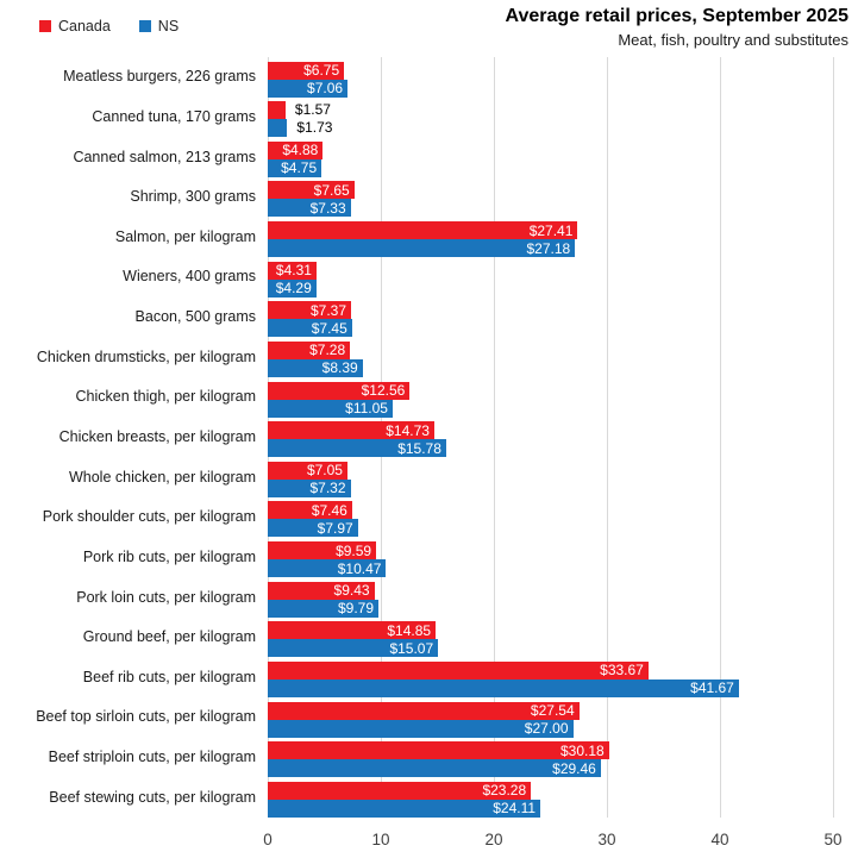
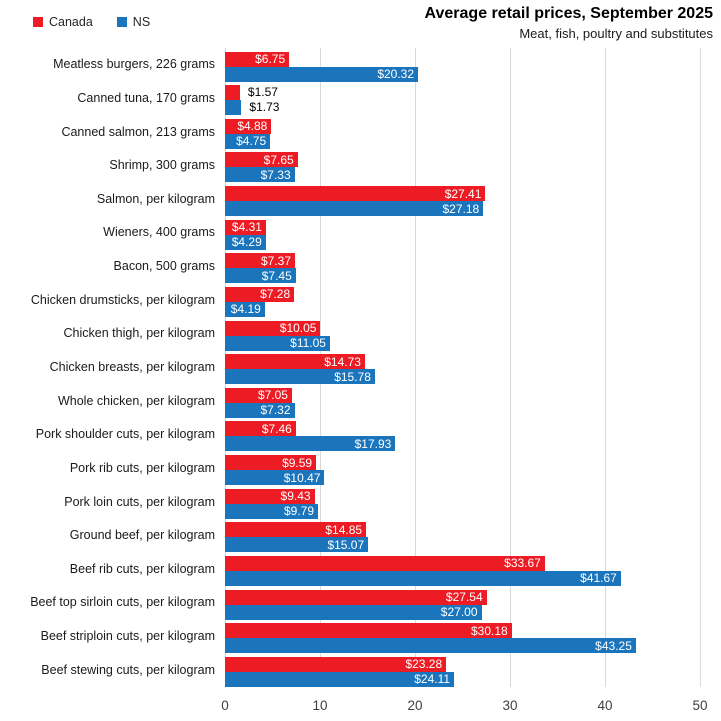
NS/Meatless burgers, 226 grams: $7.06 -> $20.32
NS/Chicken drumsticks, per kilogram: $8.39 -> $4.19
Canada/Chicken thigh, per kilogram: $12.56 -> $10.05
NS/Pork shoulder cuts, per kilogram: $7.97 -> $17.93
NS/Beef striploin cuts, per kilogram: $29.46 -> $43.25
